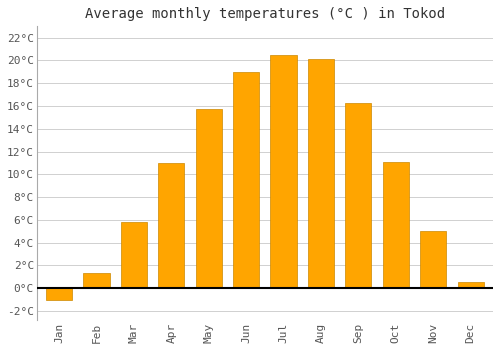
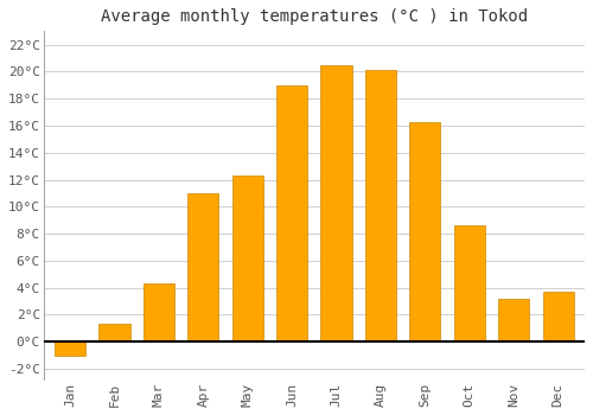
Mar: 5.8°C -> 4.3°C
May: 15.7°C -> 12.3°C
Oct: 11.1°C -> 8.6°C
Nov: 5.0°C -> 3.2°C
Dec: 0.5°C -> 3.7°C
